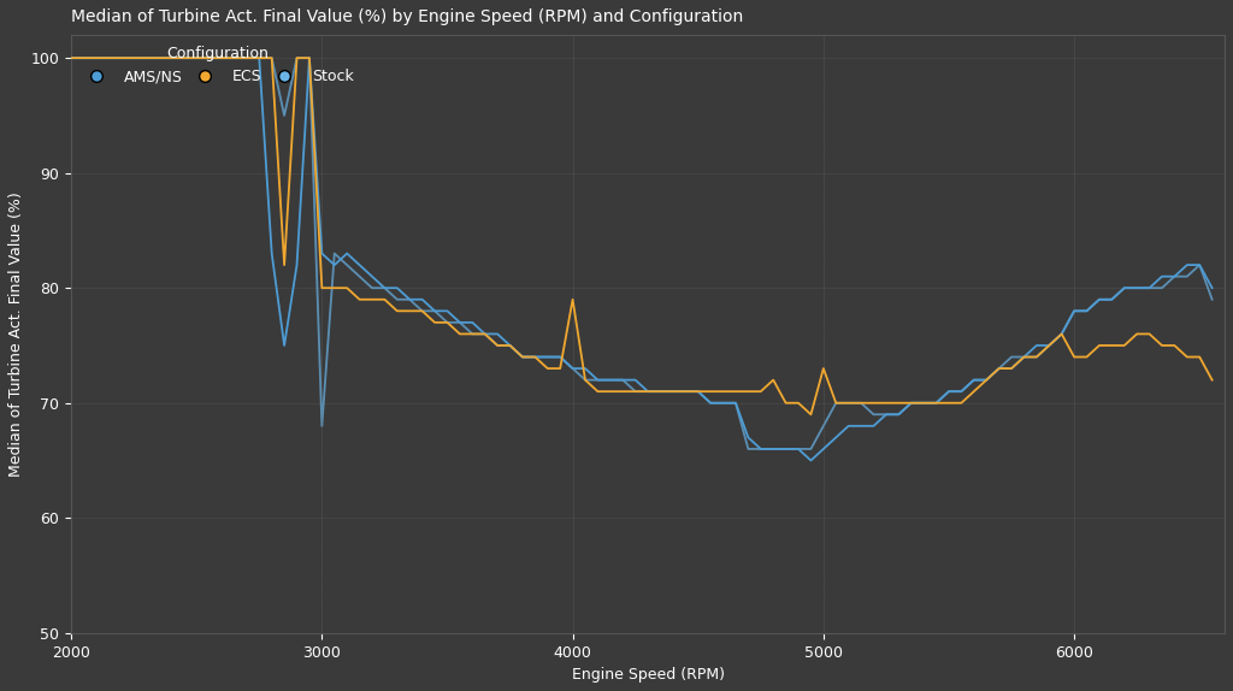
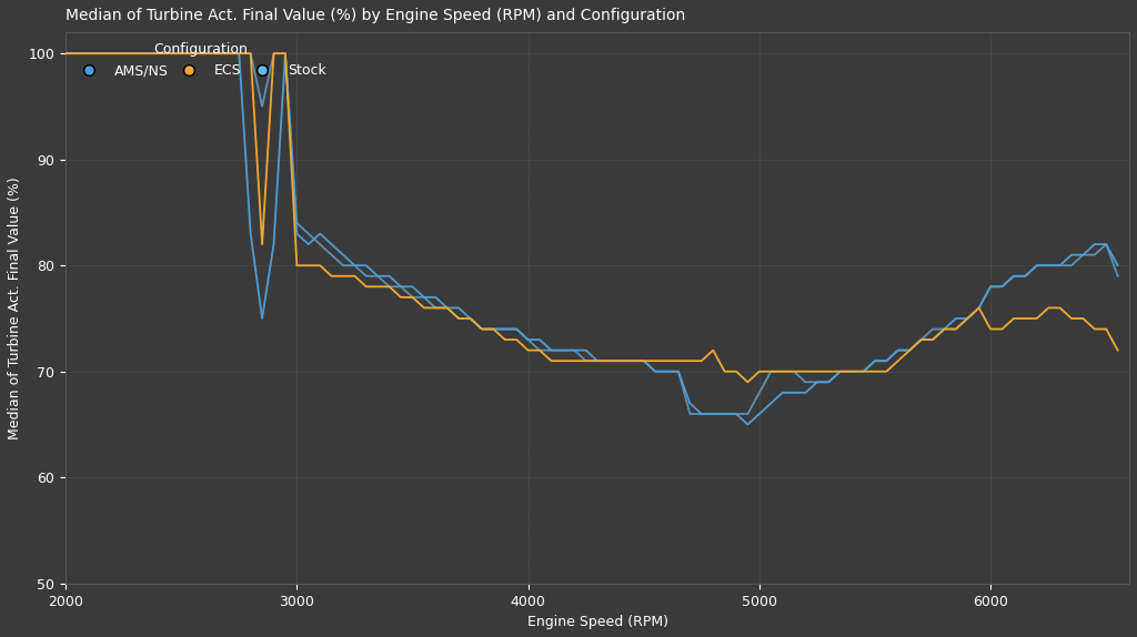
Stock/3000: 68 -> 84
ECS/4000: 79 -> 72
ECS/5000: 73 -> 70
